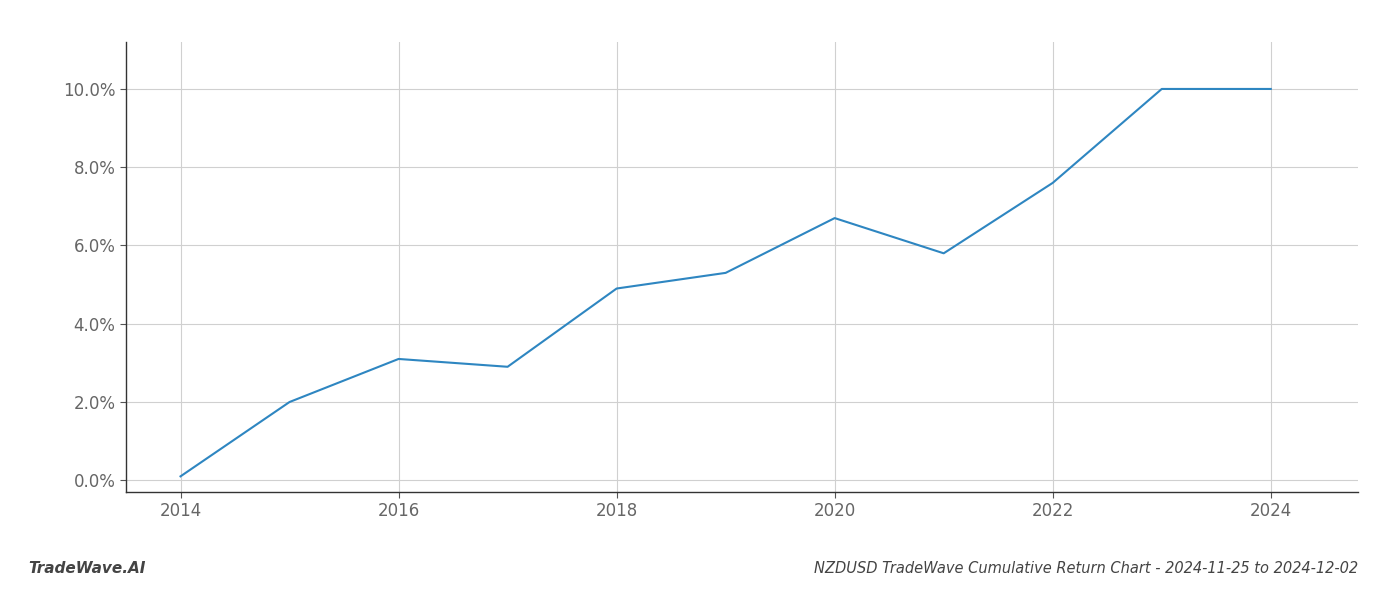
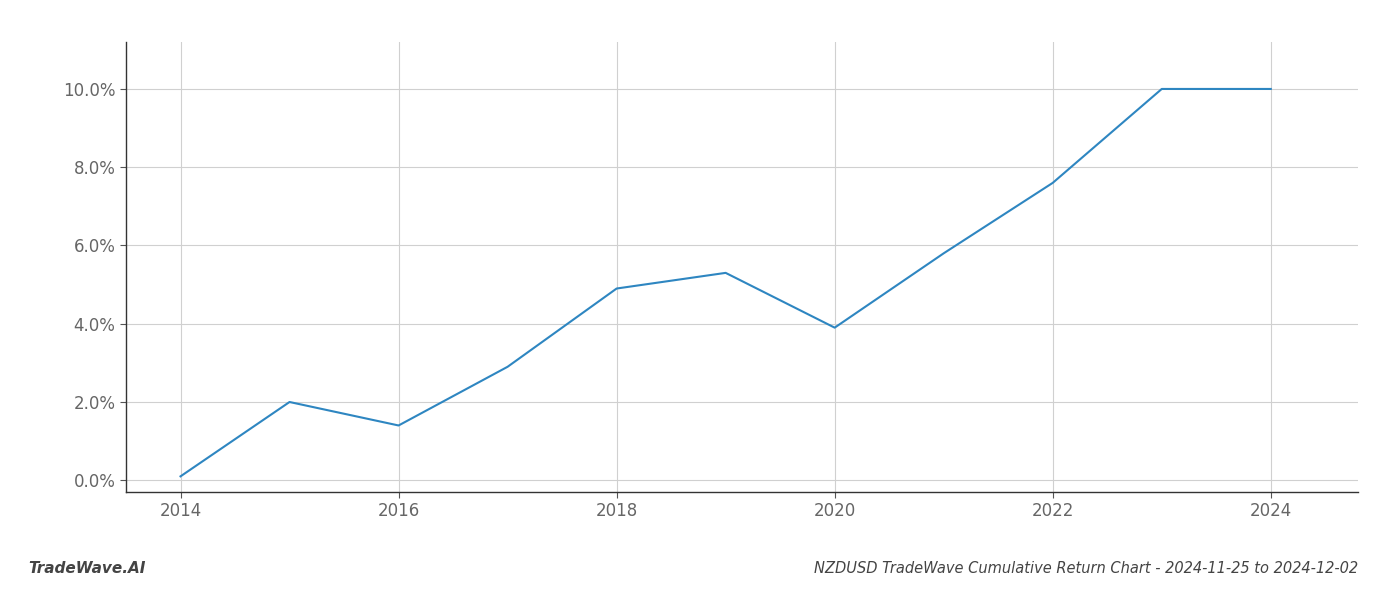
2016: 3.1% -> 1.4%
2020: 6.7% -> 3.9%
